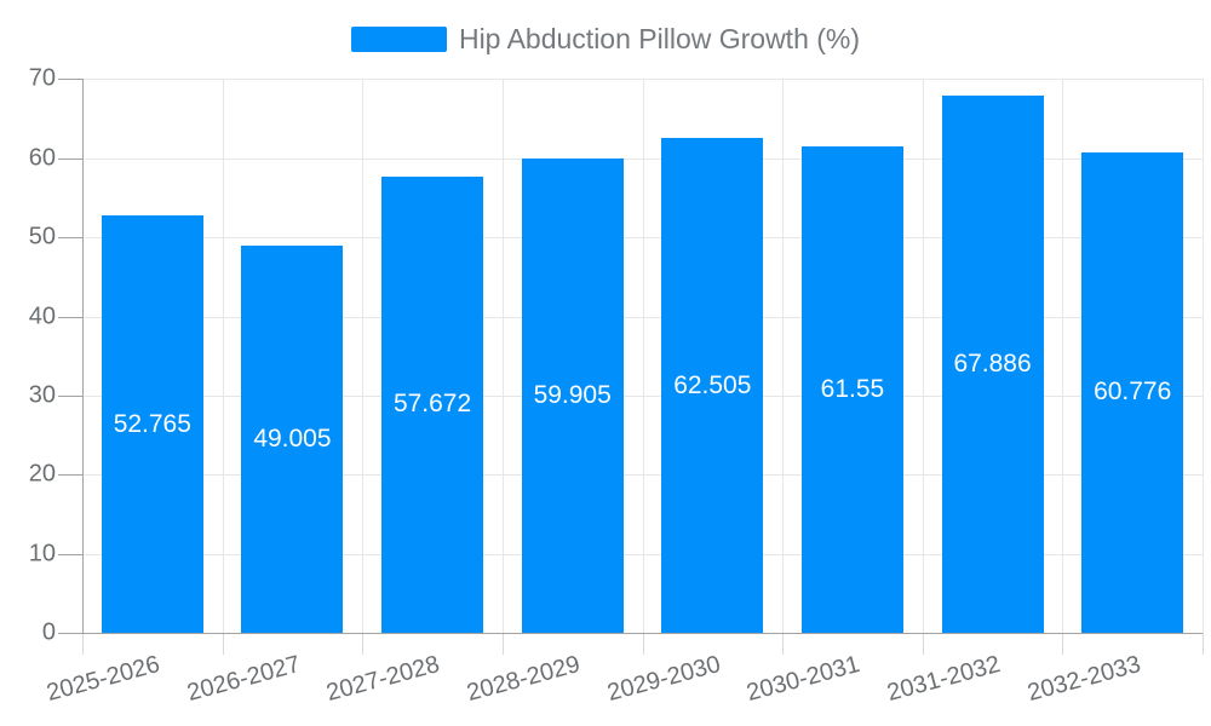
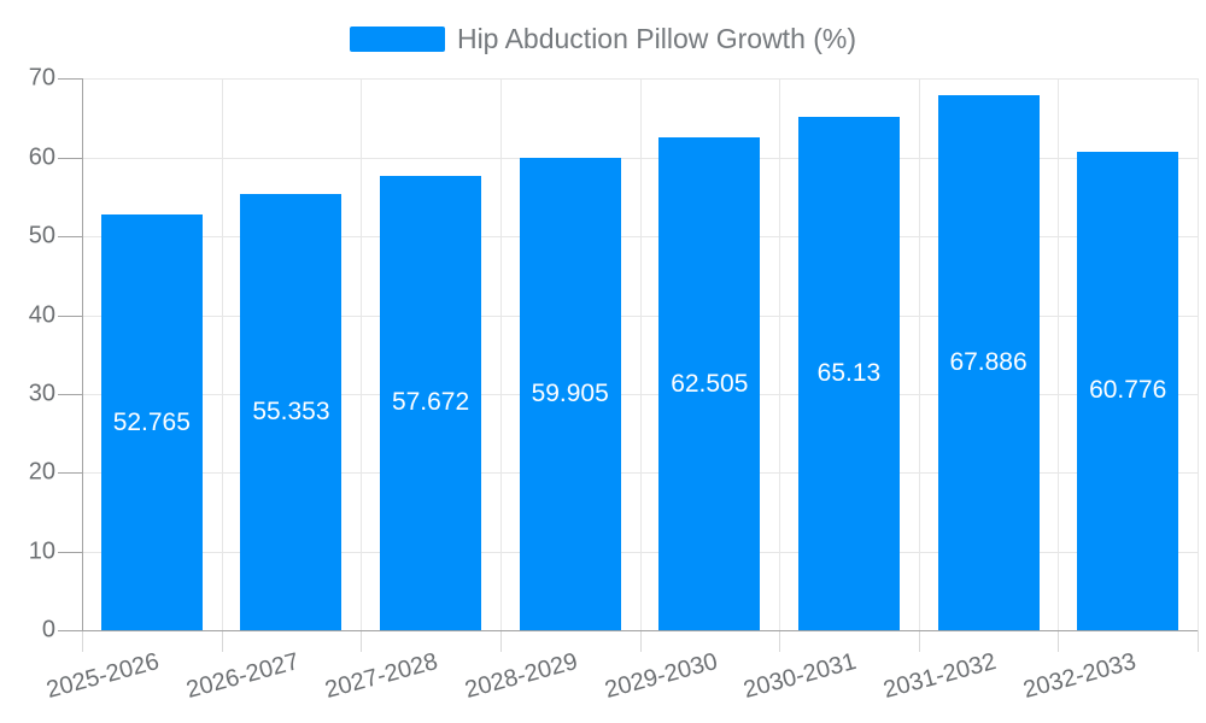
2026-2027: 49.005 -> 55.353
2030-2031: 61.55 -> 65.13
